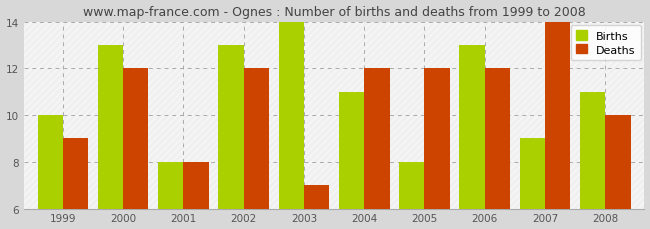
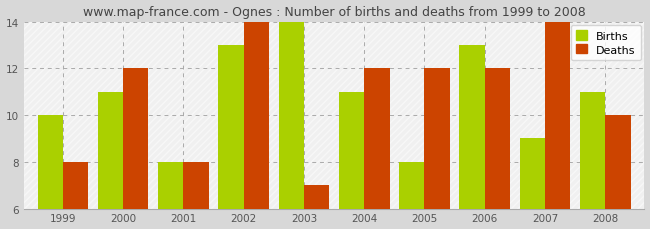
Deaths/1999: 9 -> 8
Births/2000: 13 -> 11
Deaths/2002: 12 -> 14
